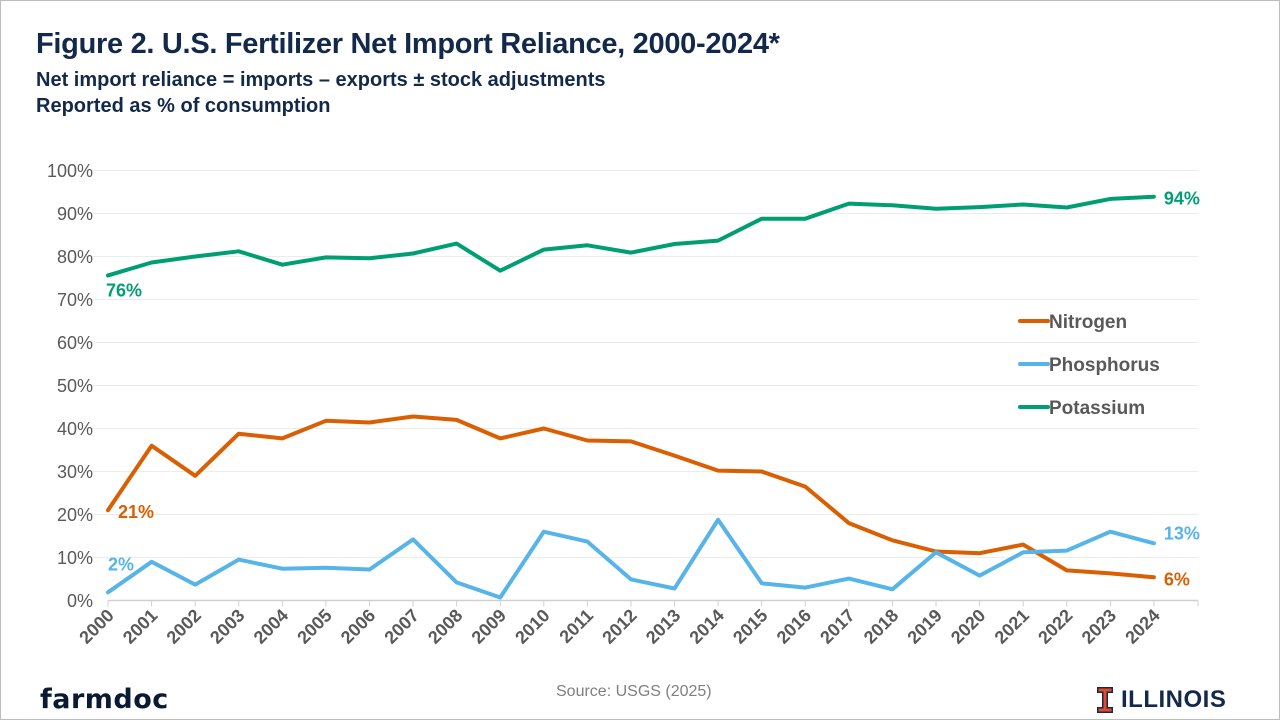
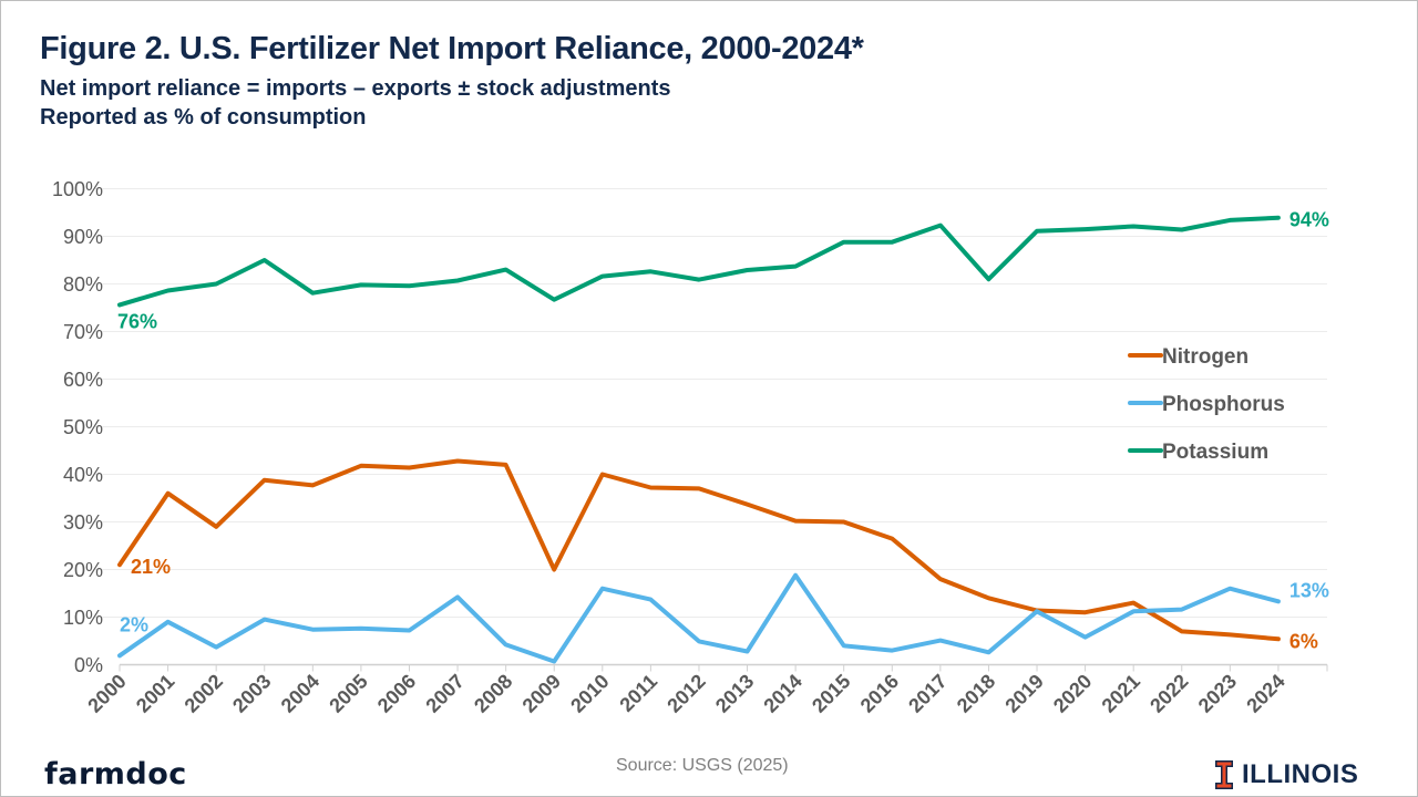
Potassium/2003: 81% -> 85%
Nitrogen/2009: 38% -> 20%
Potassium/2018: 92% -> 81%
